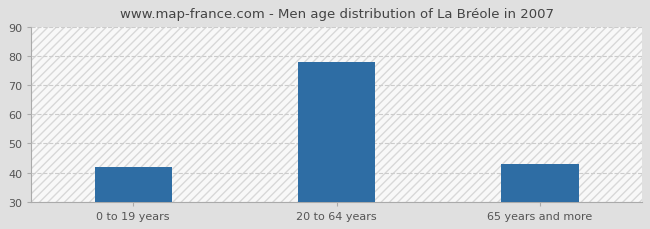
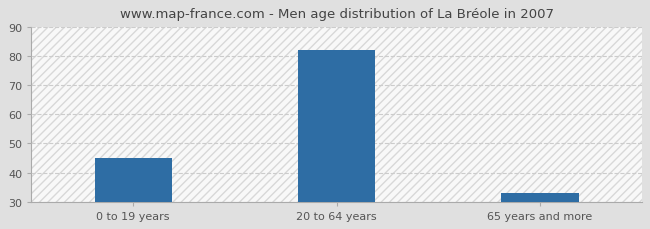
0 to 19 years: 42 -> 45
20 to 64 years: 78 -> 82
65 years and more: 43 -> 33
